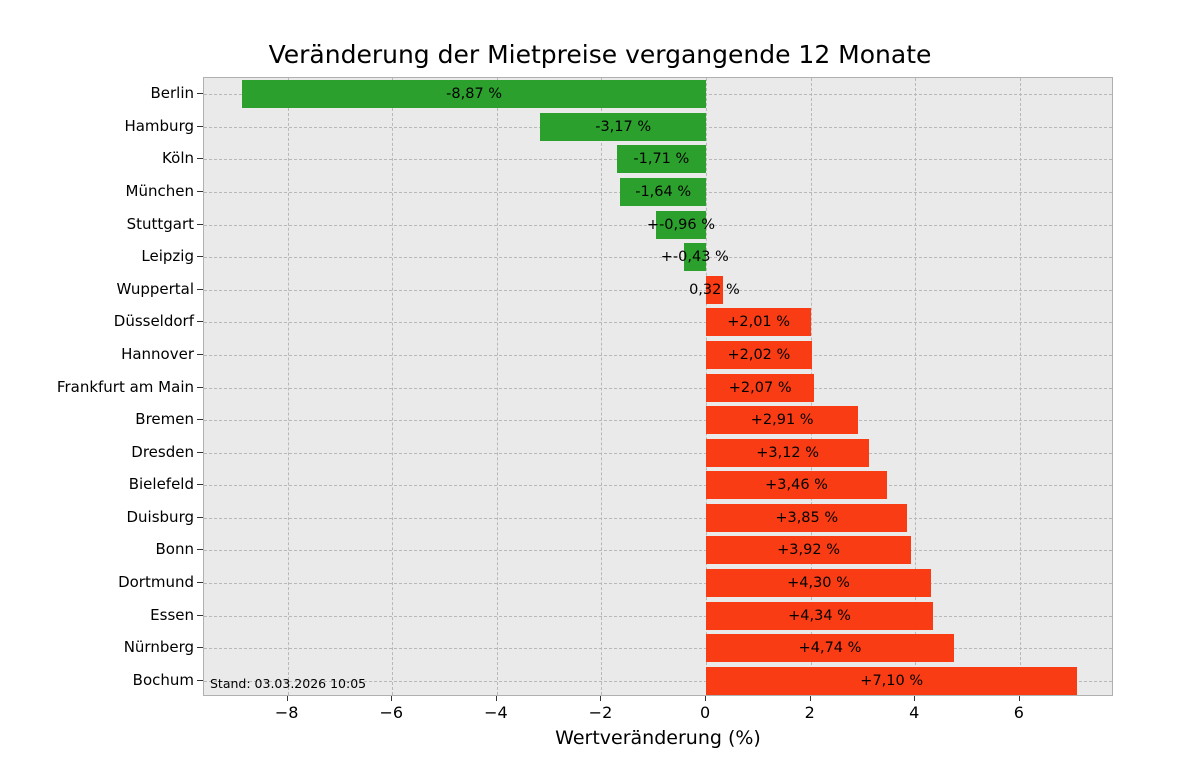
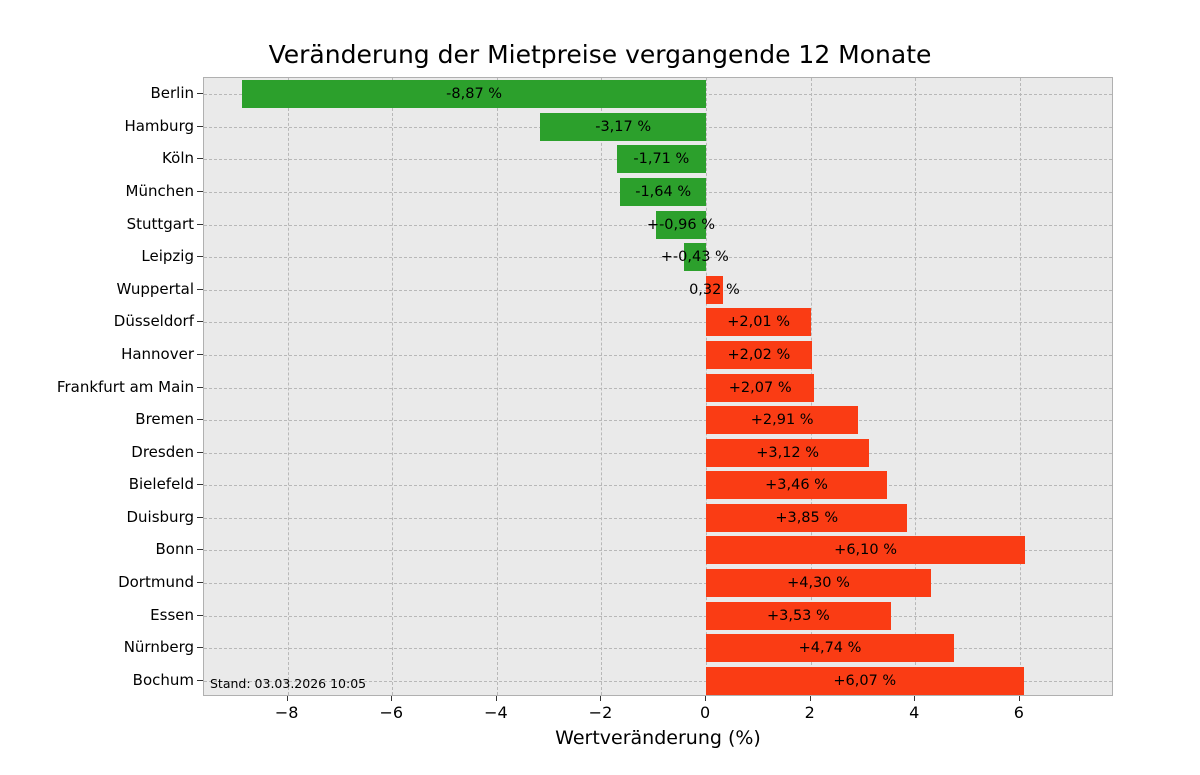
Bonn: +3,92 -> +6,10
Essen: +4,34 -> +3,53
Bochum: +7,10 -> +6,07
